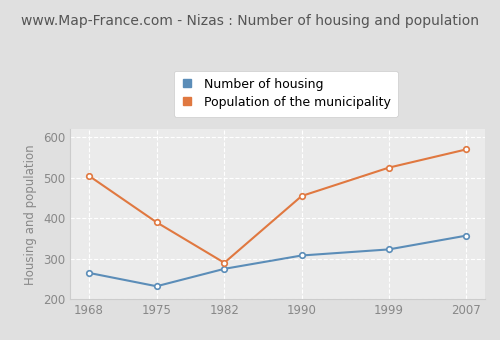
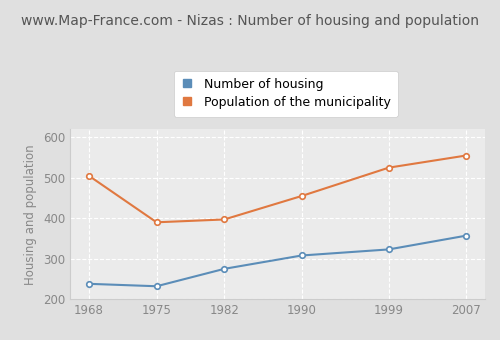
Number of housing/1968: 265 -> 238
Population of the municipality/1982: 290 -> 397
Population of the municipality/2007: 570 -> 555
